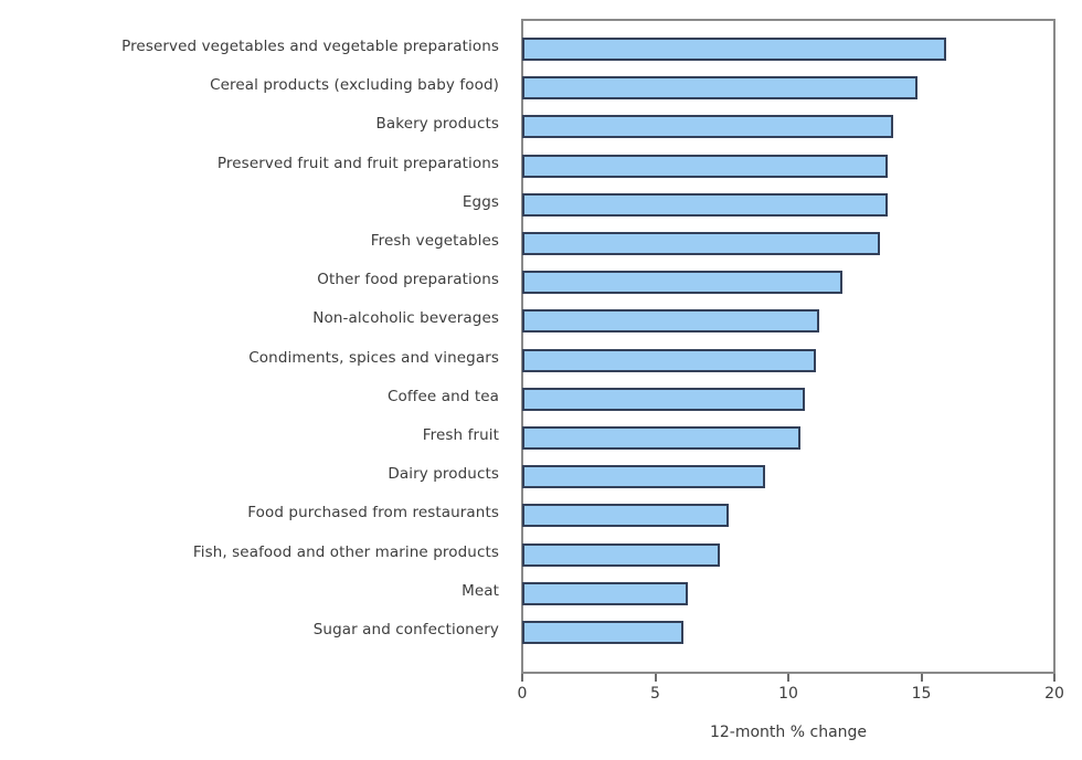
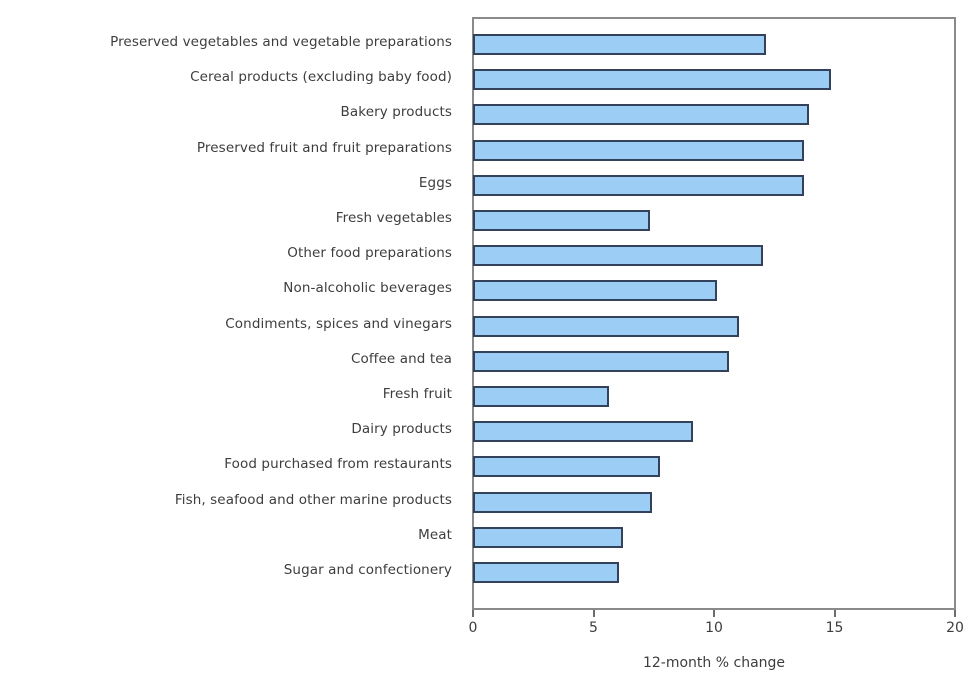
Preserved vegetables and vegetable preparations: 15.9 -> 12.1
Fresh vegetables: 13.4 -> 7.3
Non-alcoholic beverages: 11.1 -> 10.1
Fresh fruit: 10.4 -> 5.6
